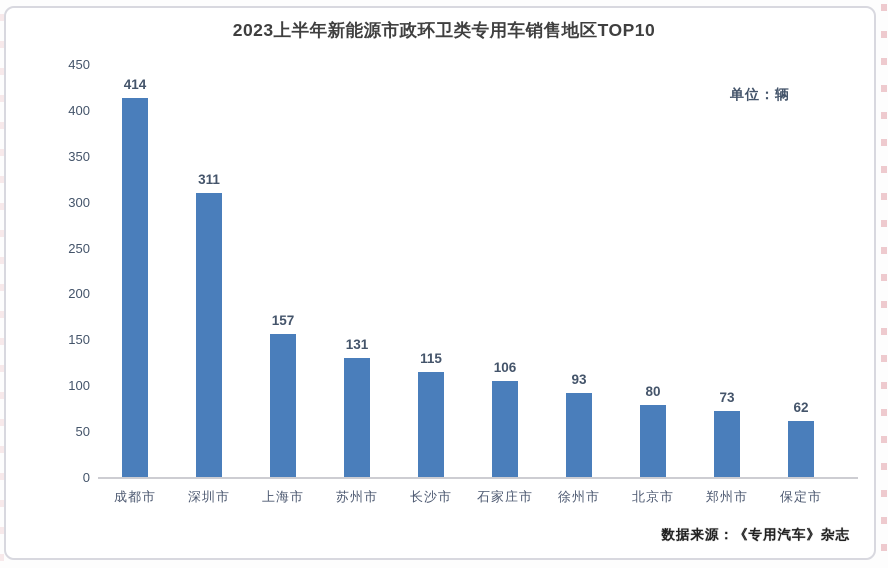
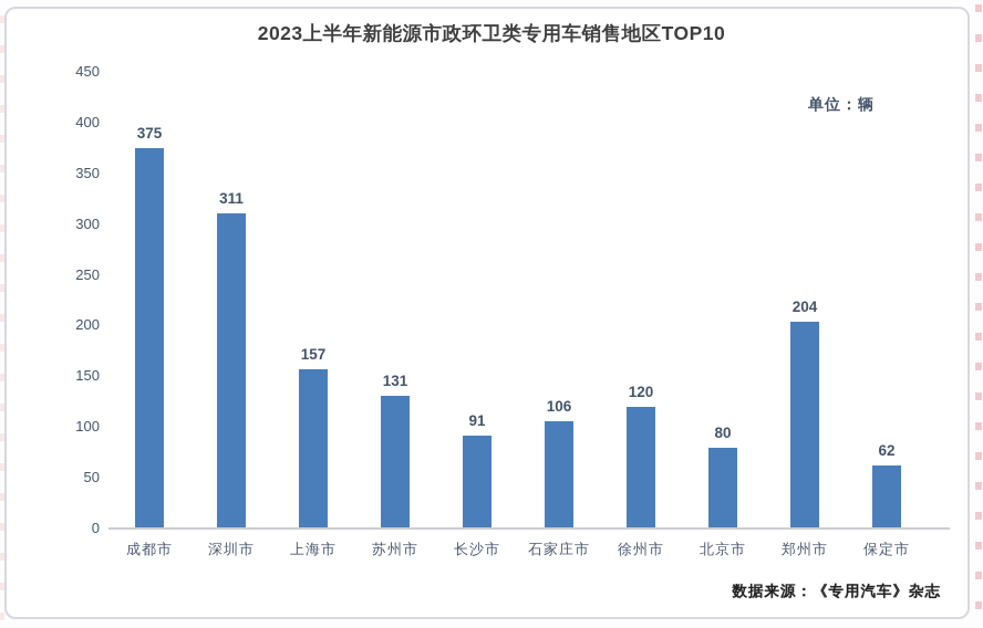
成都市: 414 -> 375
长沙市: 115 -> 91
徐州市: 93 -> 120
郑州市: 73 -> 204
